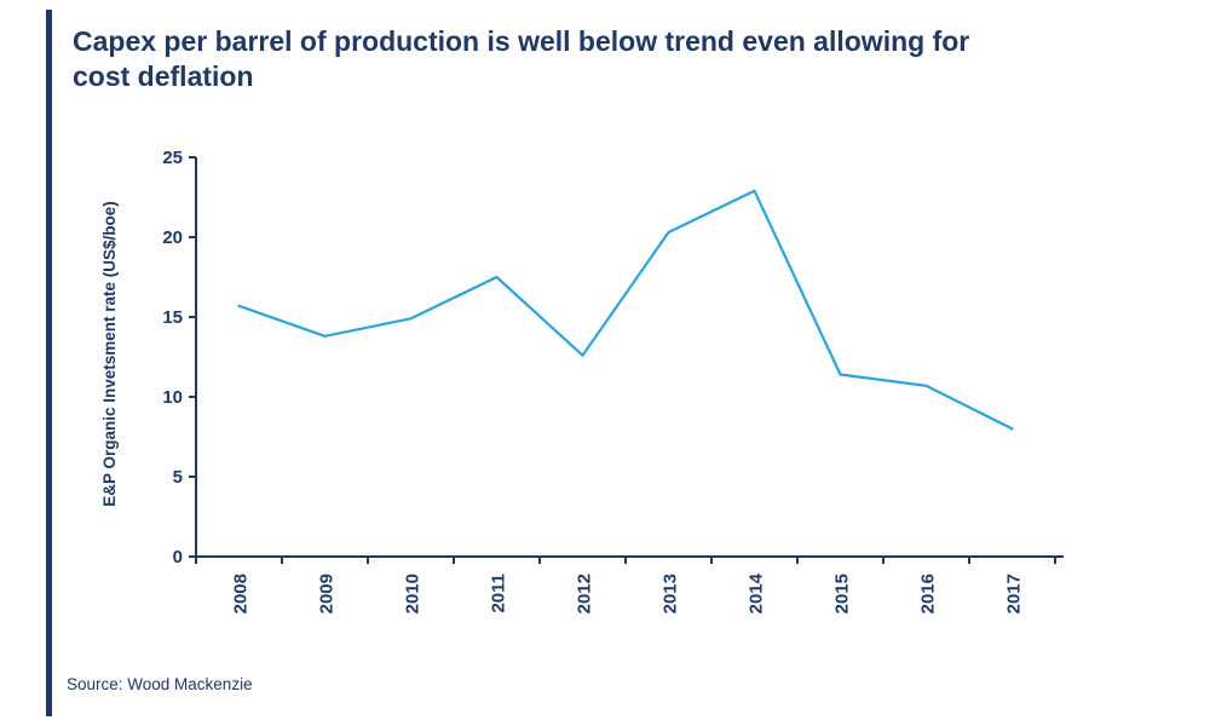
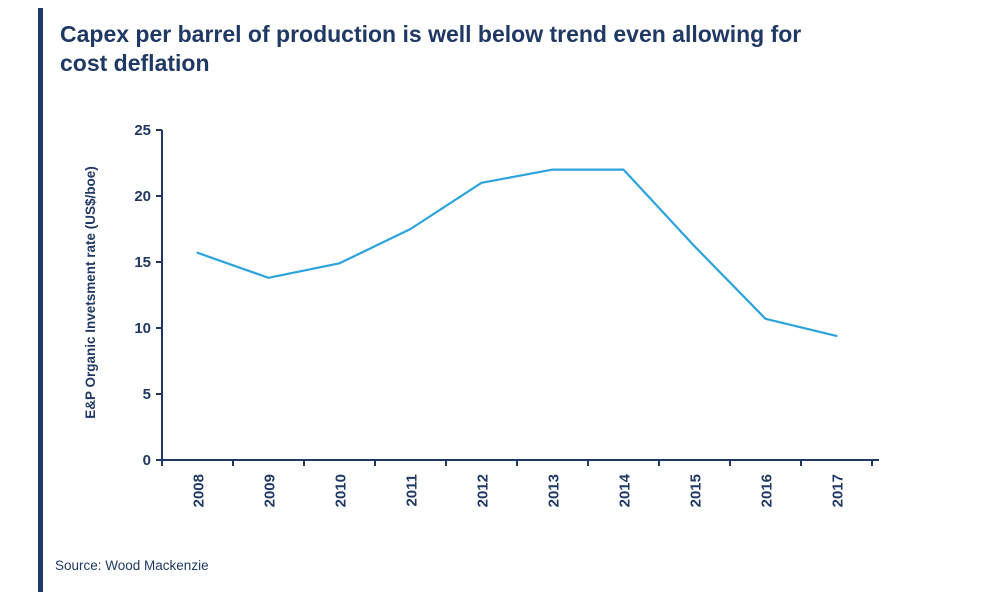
2012: 12.6 -> 21.0
2013: 20.3 -> 22.0
2014: 22.9 -> 22.0
2015: 11.4 -> 16.2
2017: 8.0 -> 9.4
